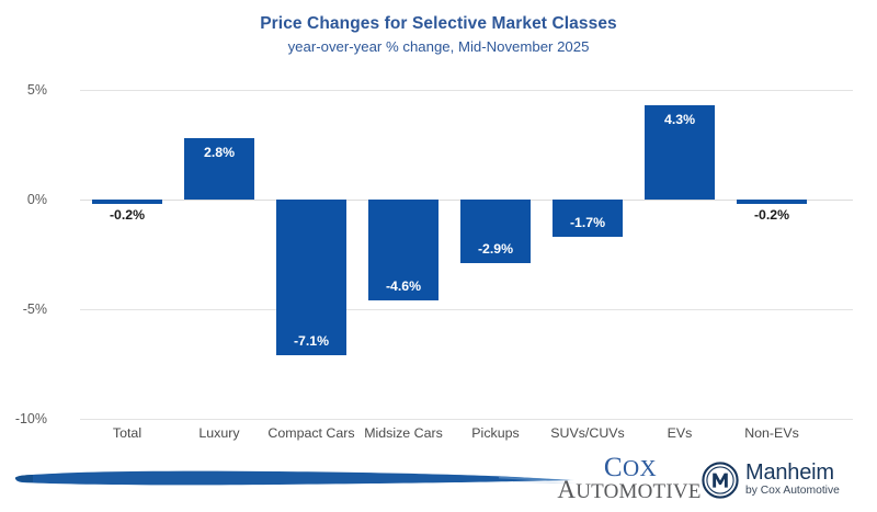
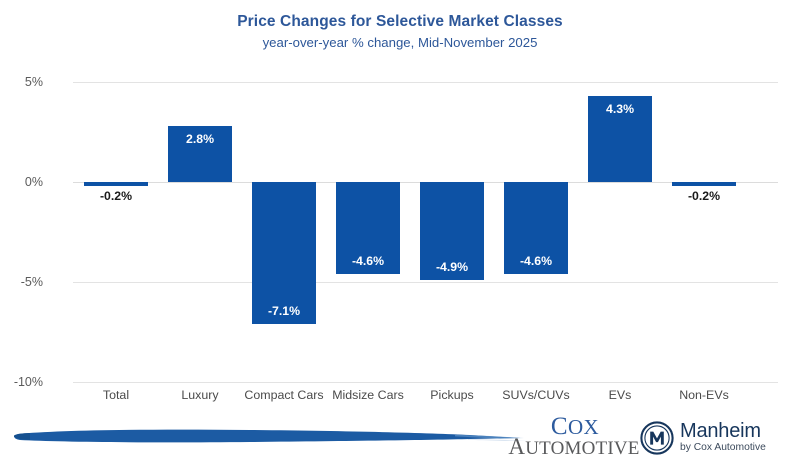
Pickups: -2.9% -> -4.9%
SUVs/CUVs: -1.7% -> -4.6%
